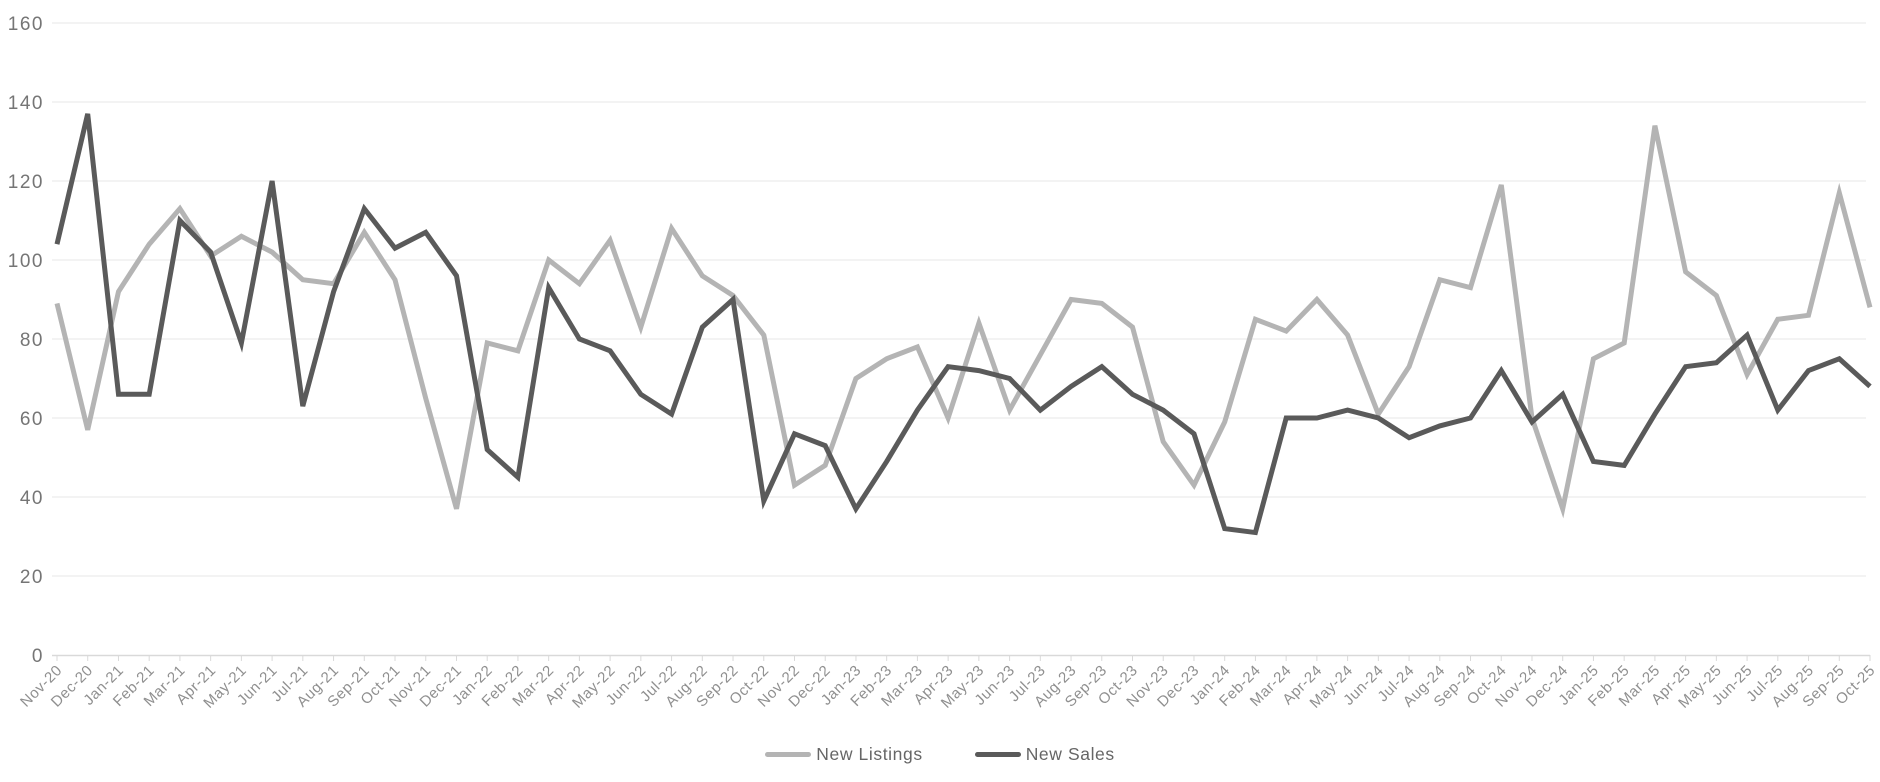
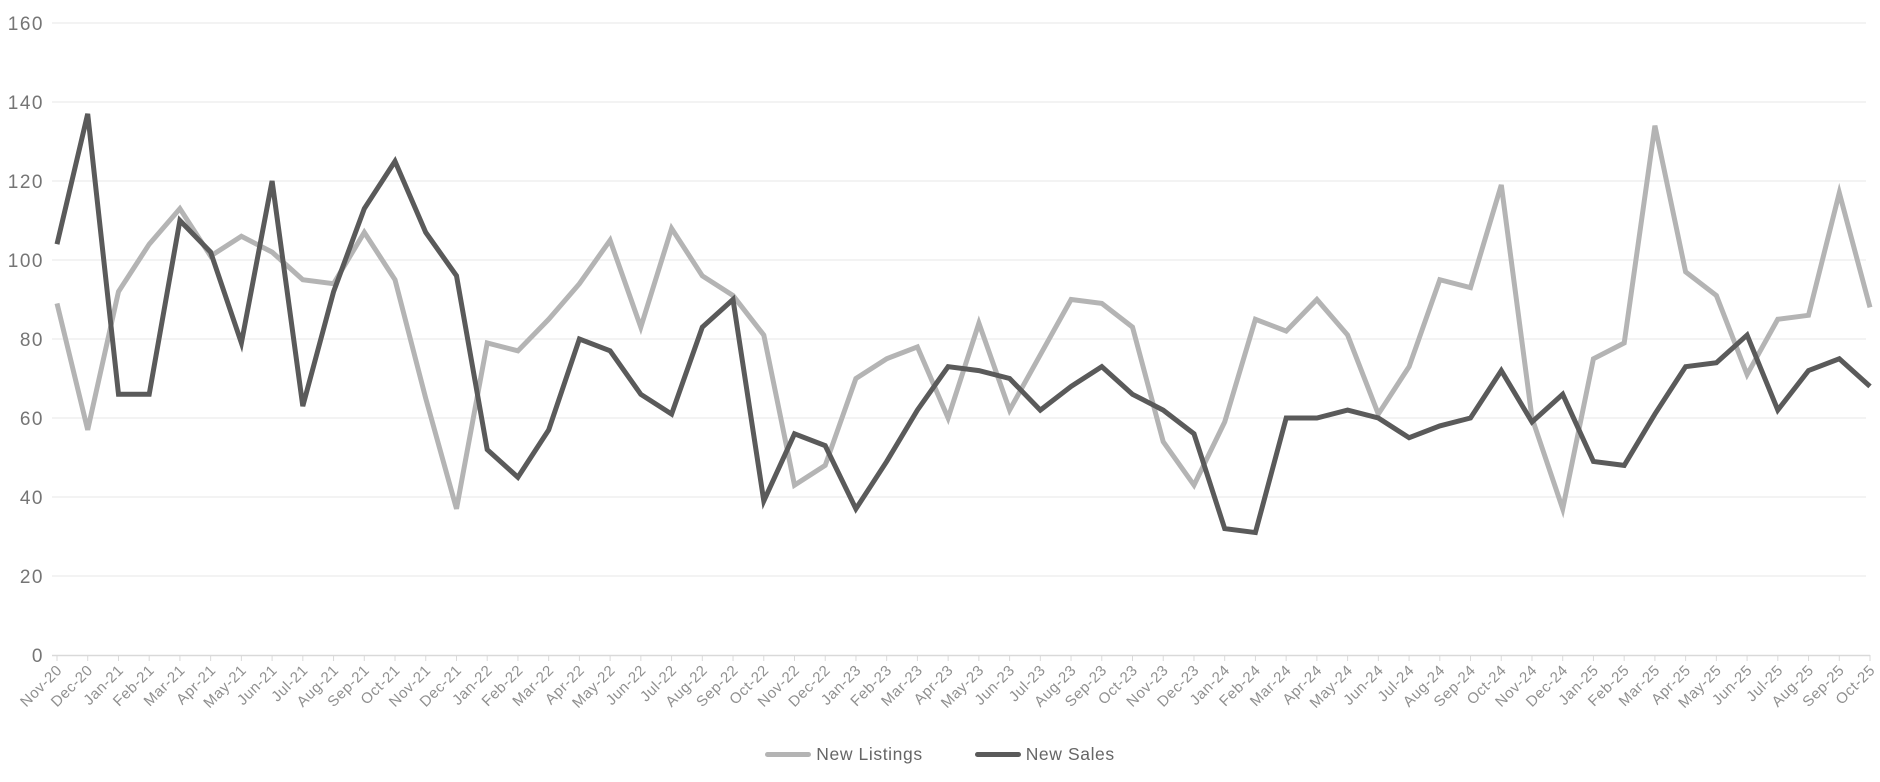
New Sales/Oct-21: 103 -> 125
New Listings/Mar-22: 100 -> 85
New Sales/Mar-22: 93 -> 57
